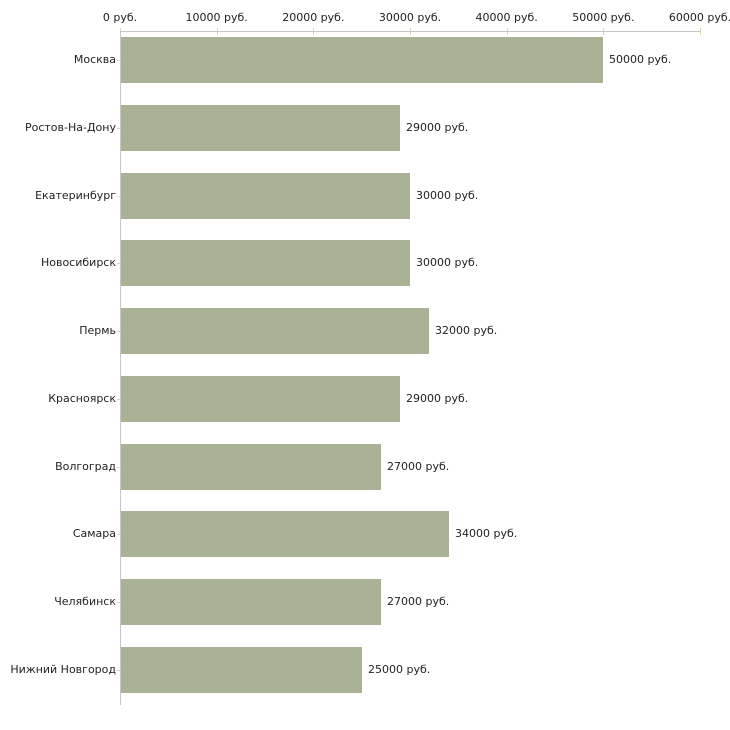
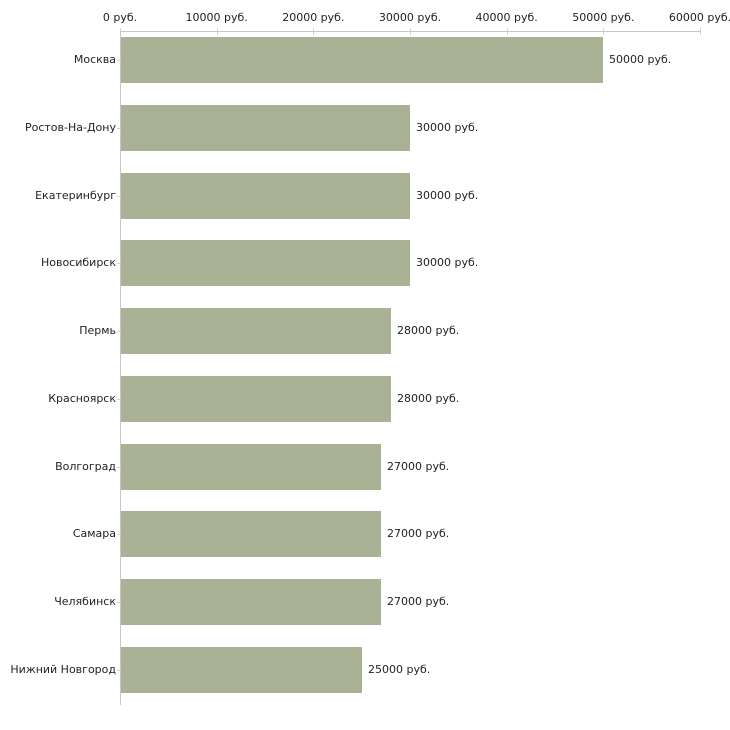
Ростов-На-Дону: 29000 -> 30000
Пермь: 32000 -> 28000
Красноярск: 29000 -> 28000
Самара: 34000 -> 27000
